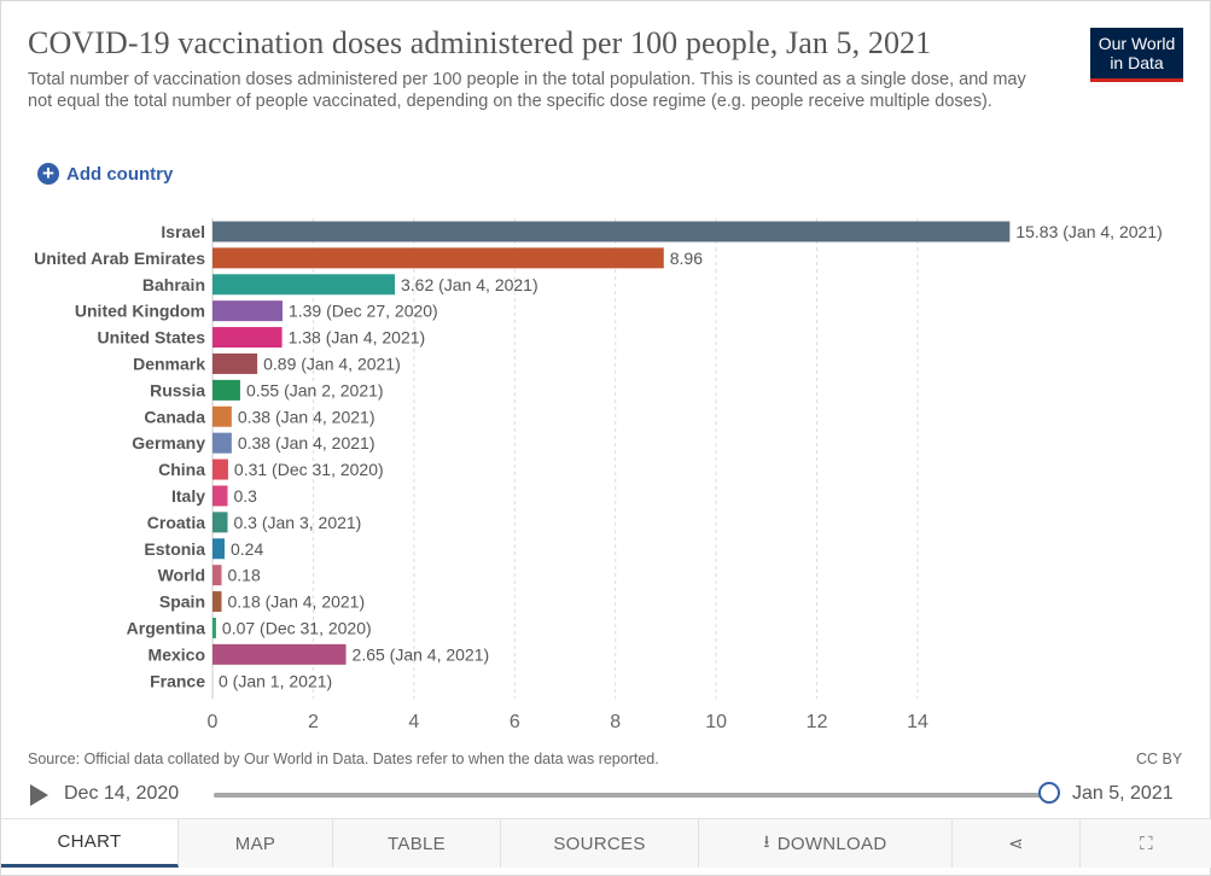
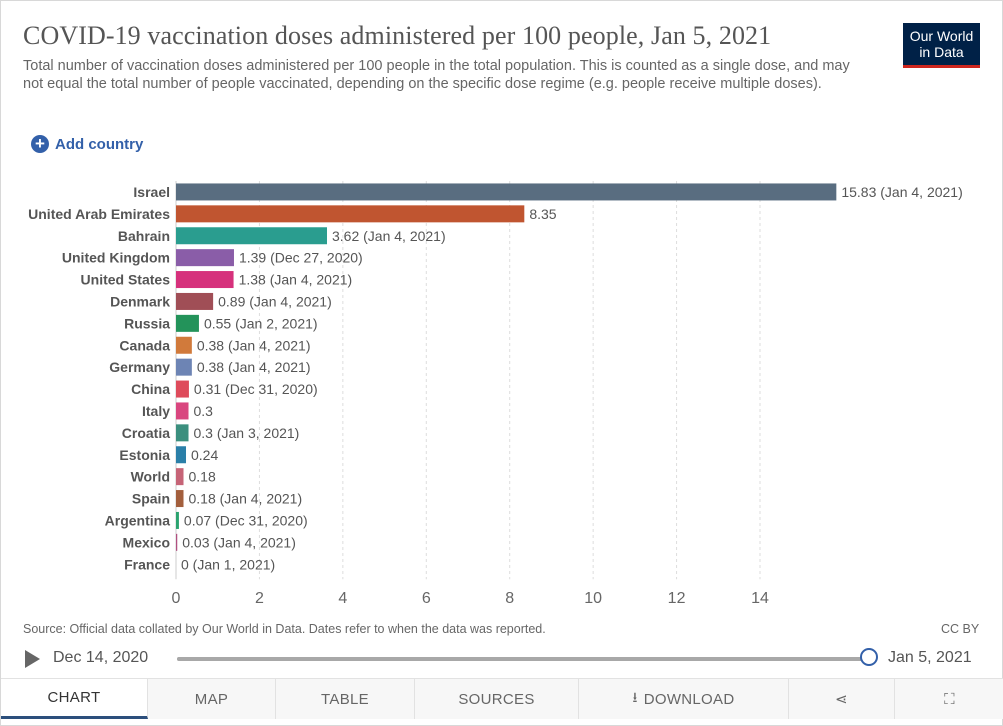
United Arab Emirates: 8.96 -> 8.35
Mexico: 2.65 -> 0.03
